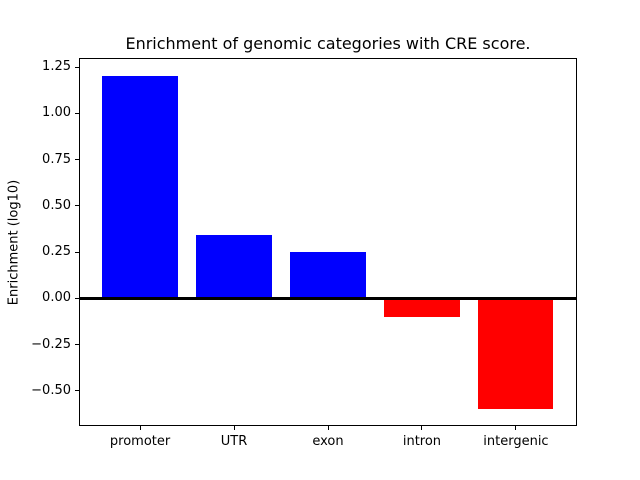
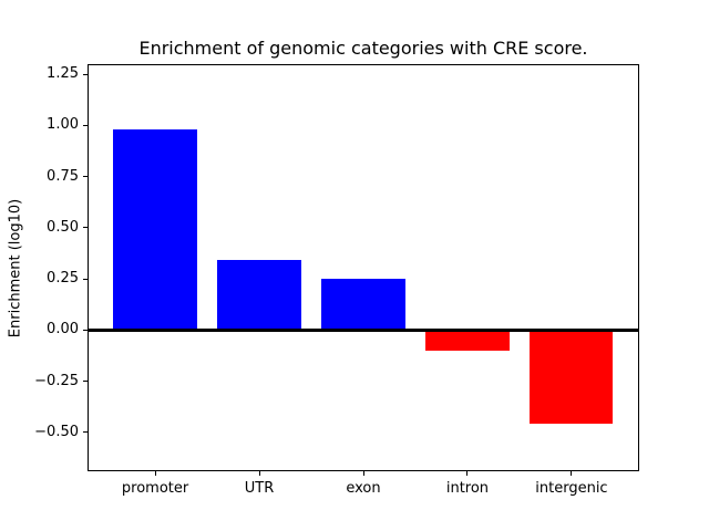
promoter: 1.21 -> 0.98
intergenic: -0.60 -> -0.46
